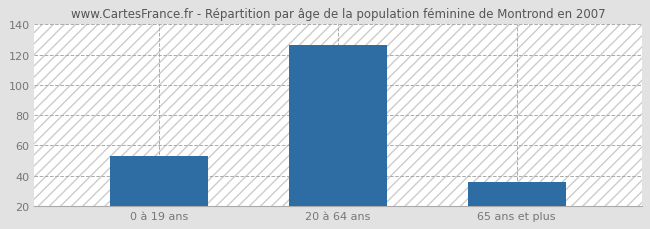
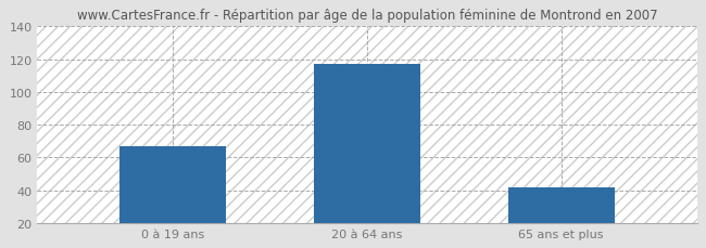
0 à 19 ans: 53 -> 67
20 à 64 ans: 126 -> 117
65 ans et plus: 36 -> 42
